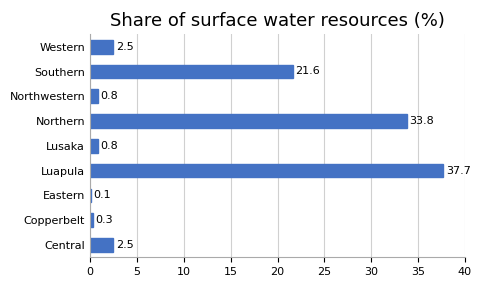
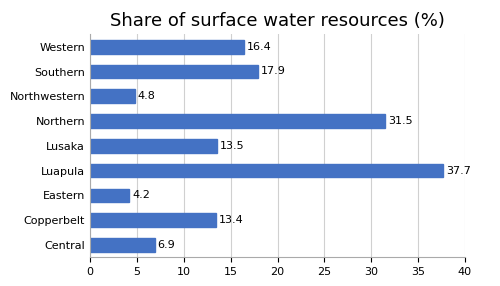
Western: 2.5 -> 16.4
Southern: 21.6 -> 17.9
Northwestern: 0.8 -> 4.8
Northern: 33.8 -> 31.5
Lusaka: 0.8 -> 13.5
Eastern: 0.1 -> 4.2
Copperbelt: 0.3 -> 13.4
Central: 2.5 -> 6.9
